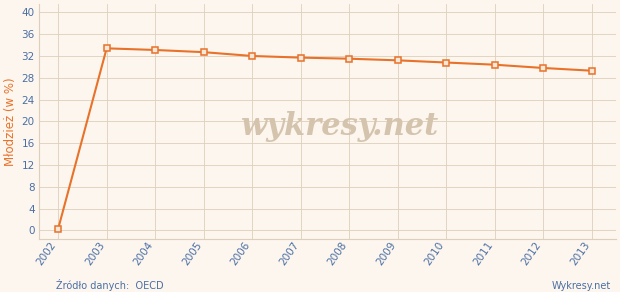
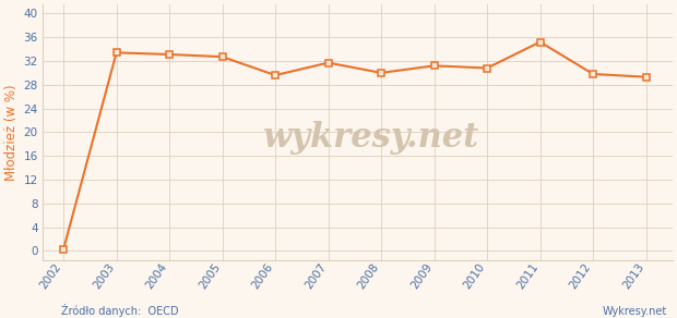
2006: 32.0 -> 29.6
2008: 31.5 -> 30.0
2011: 30.4 -> 35.2
